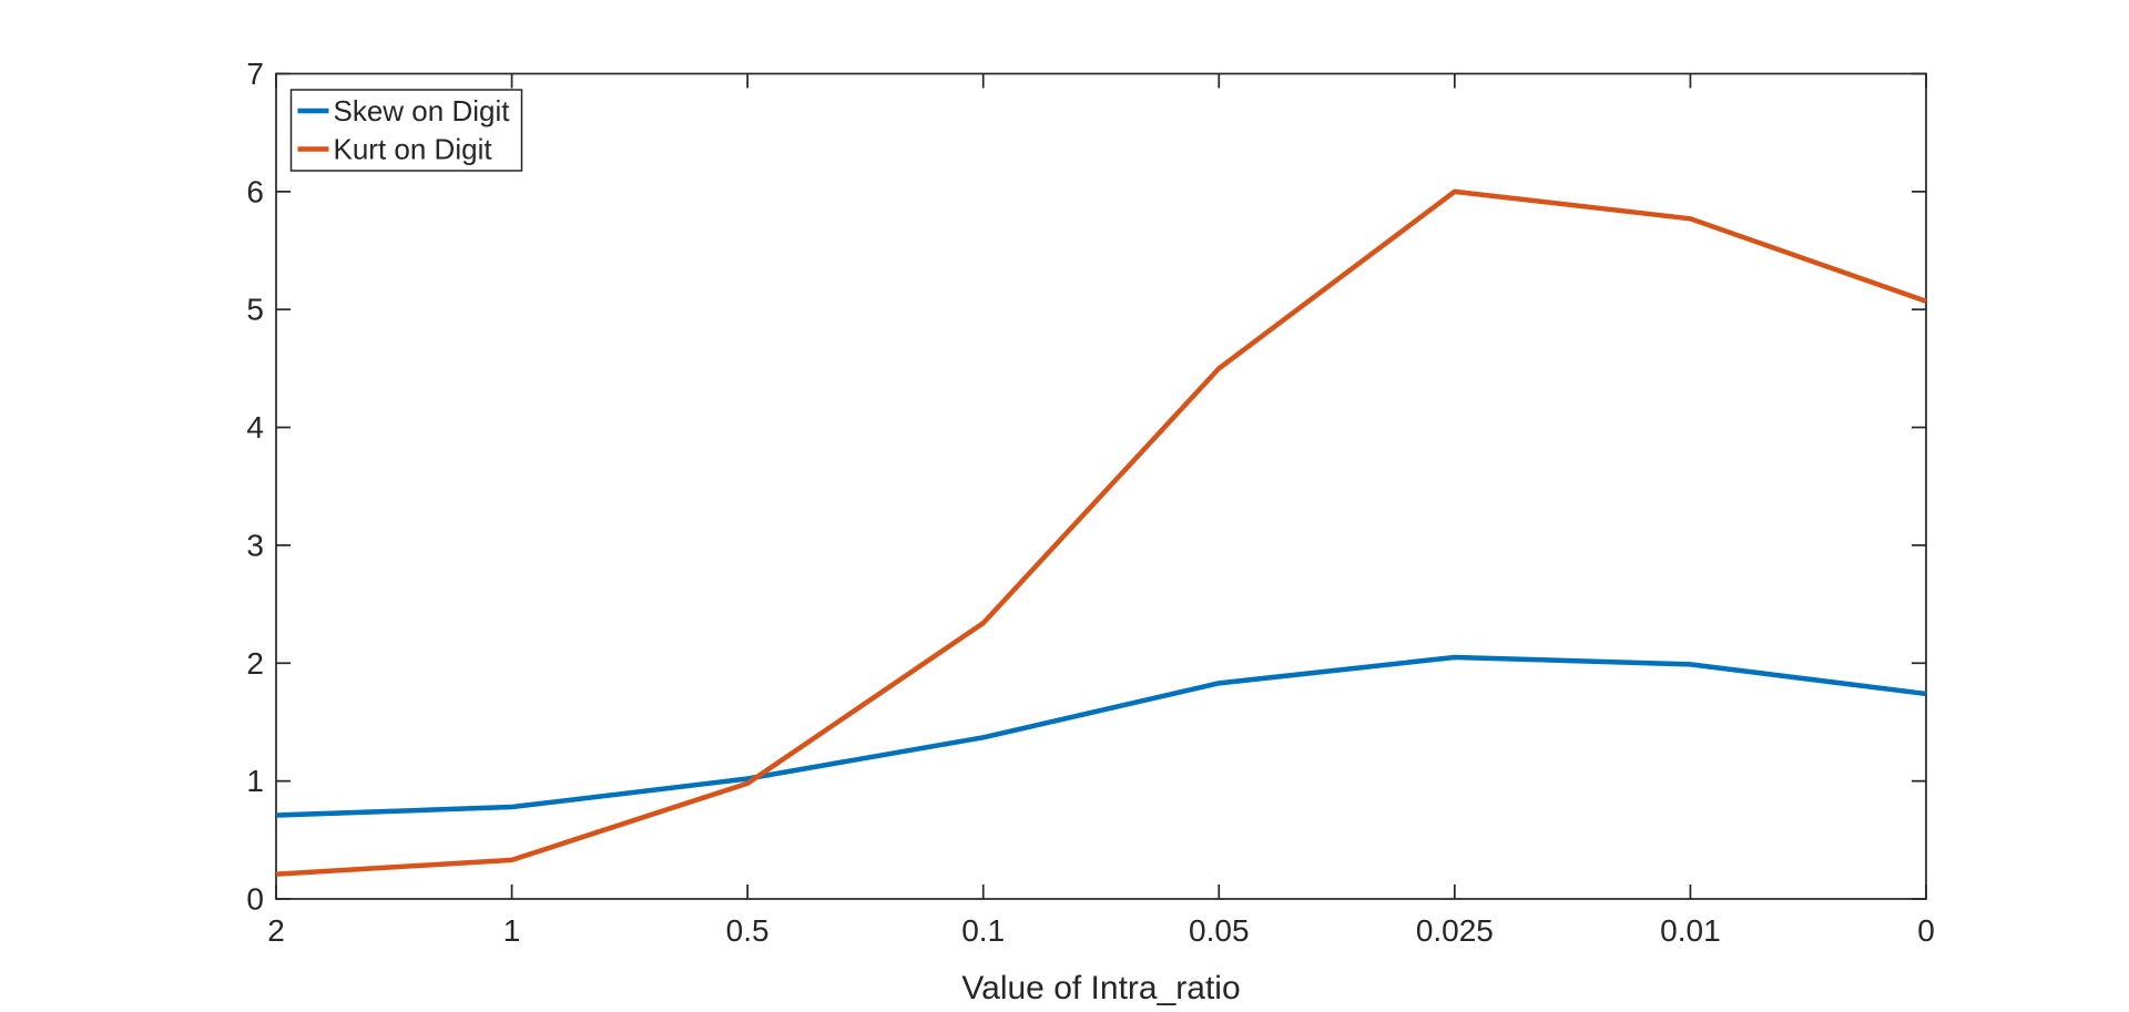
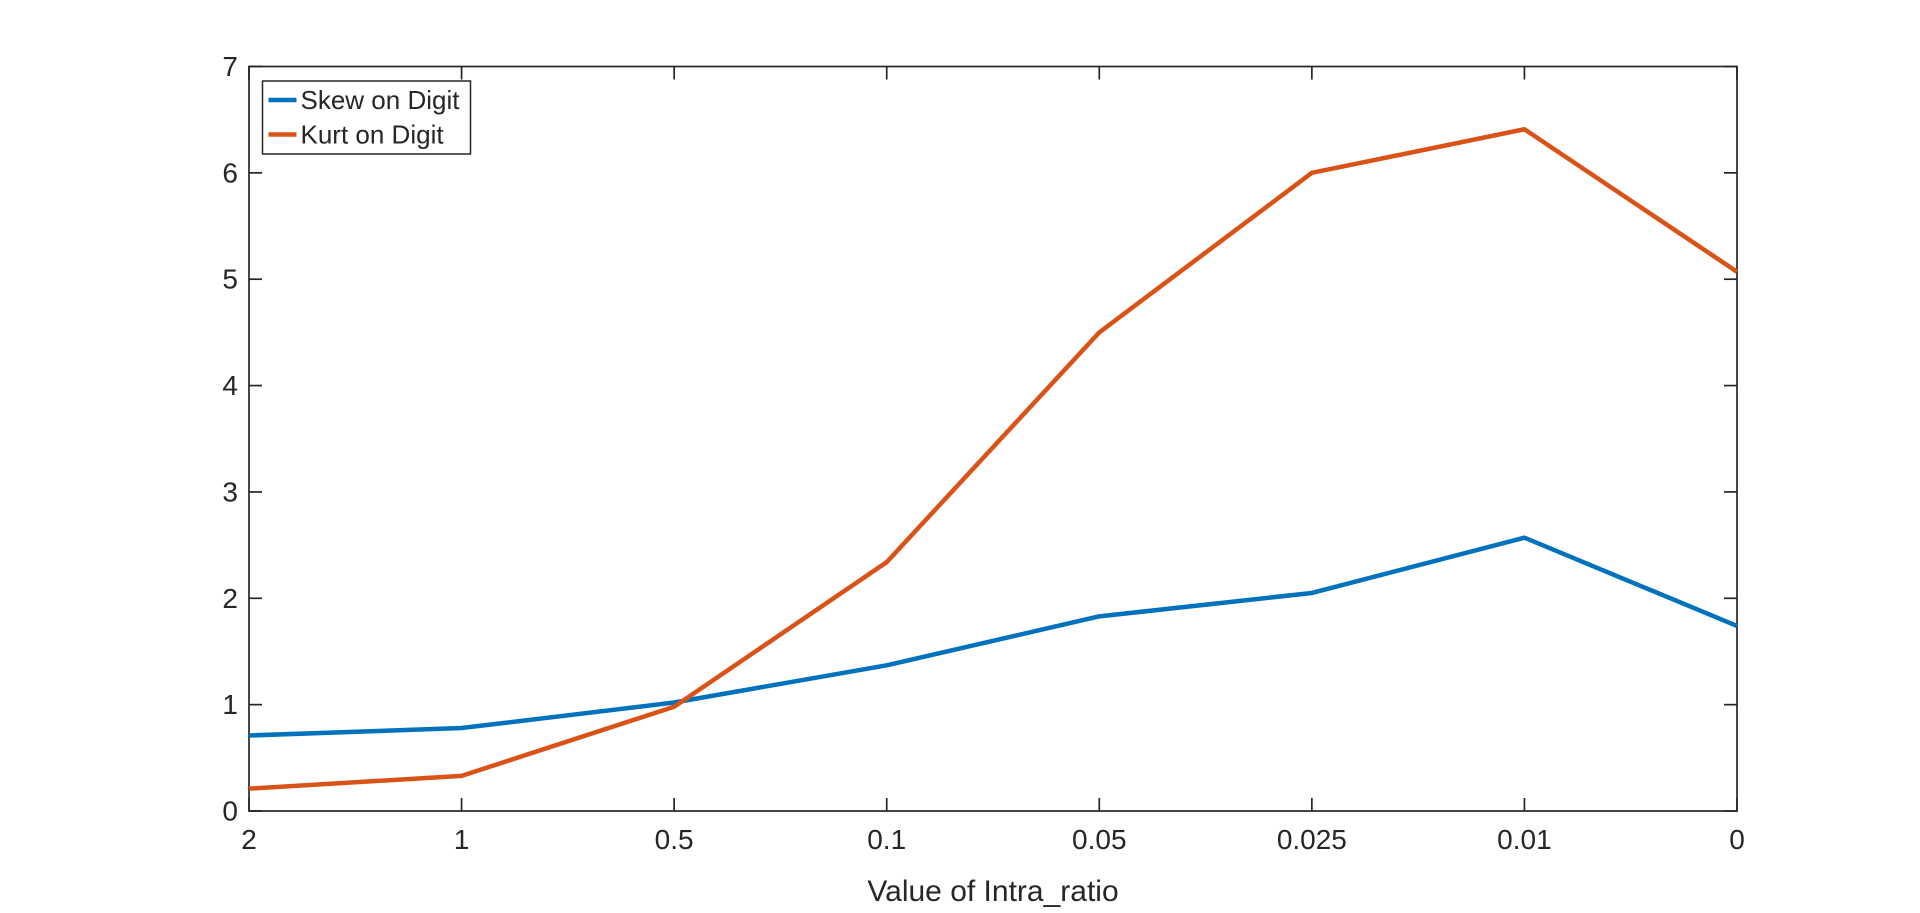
Skew on Digit/0.01: 1.99 -> 2.57
Kurt on Digit/0.01: 5.77 -> 6.41
